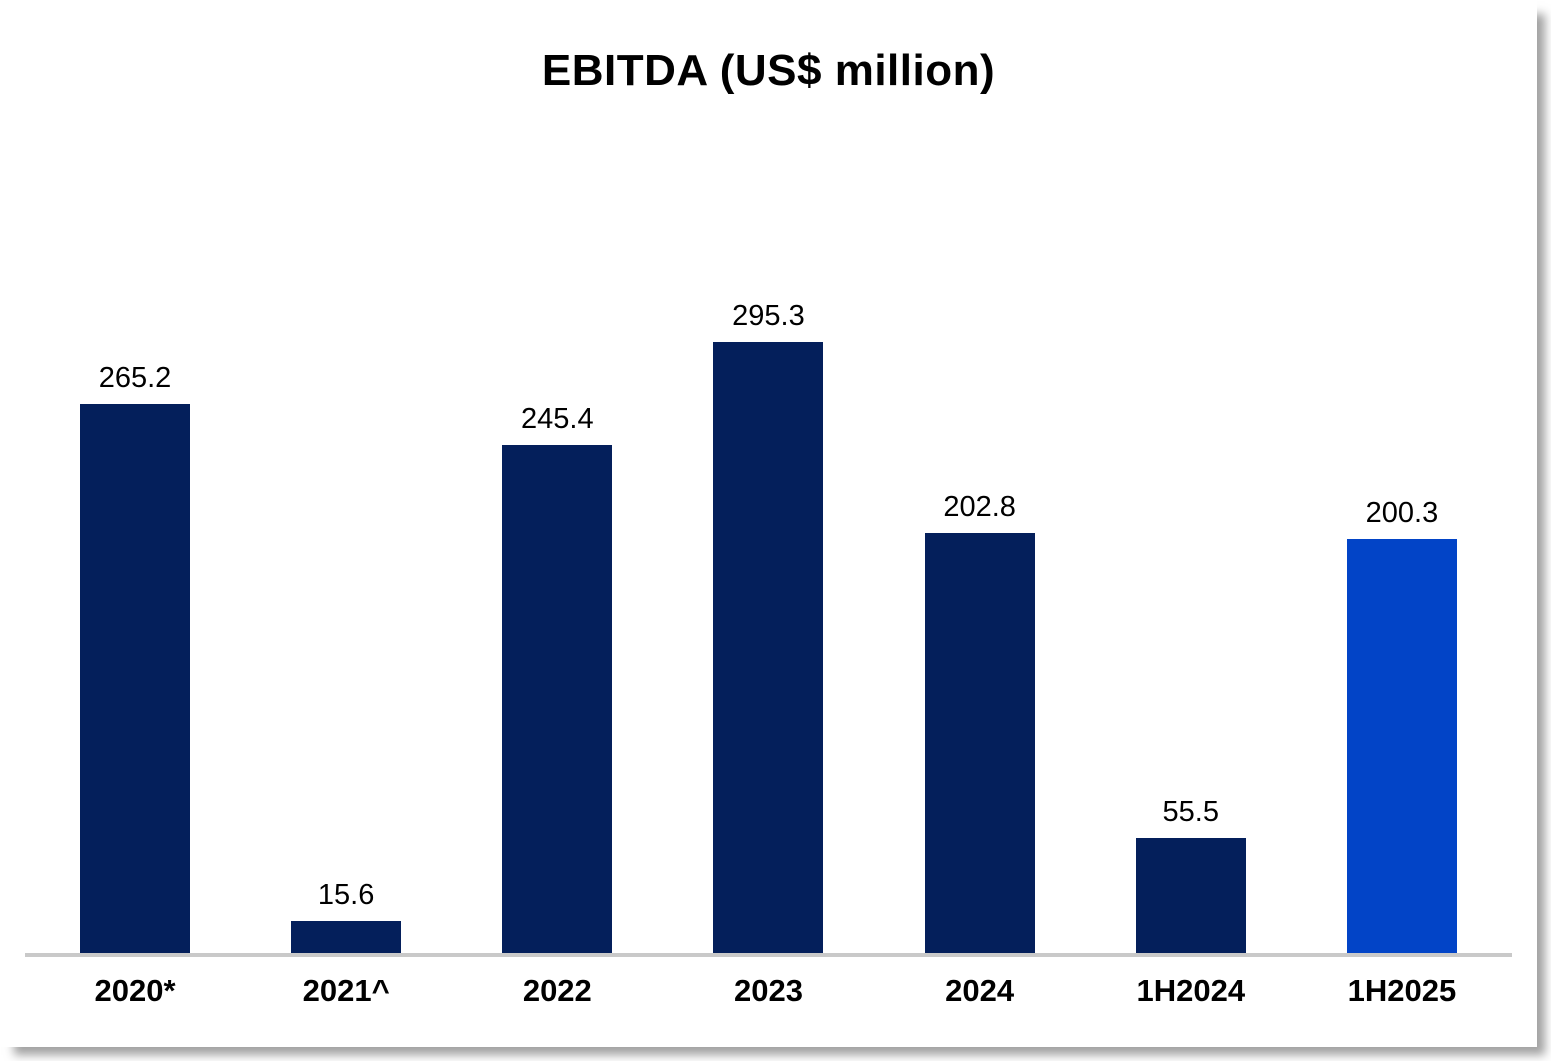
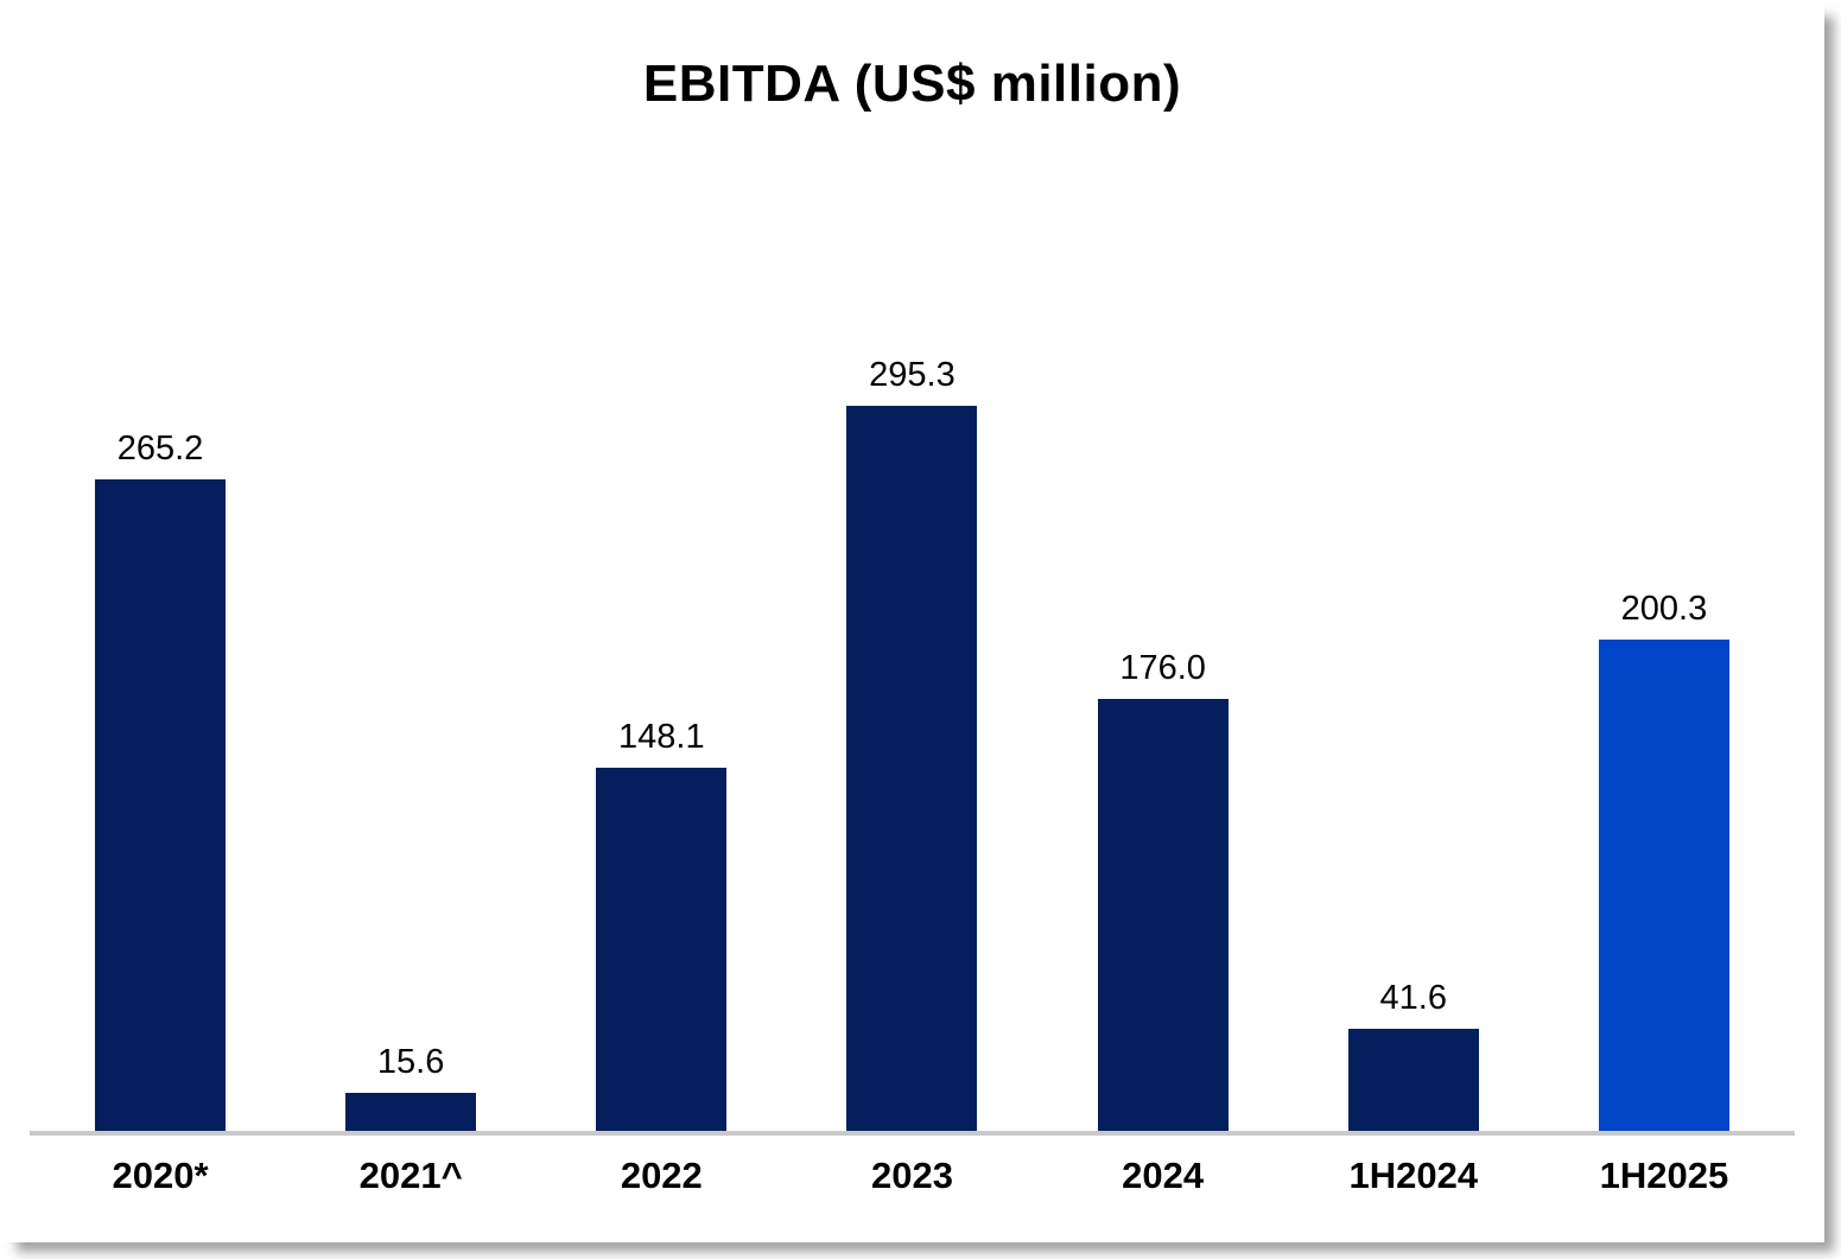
2022: 245.4 -> 148.1
2024: 202.8 -> 176.0
1H2024: 55.5 -> 41.6
